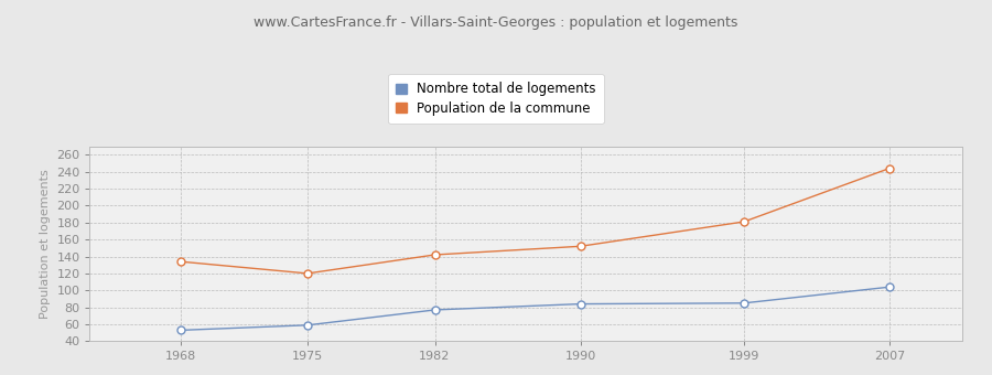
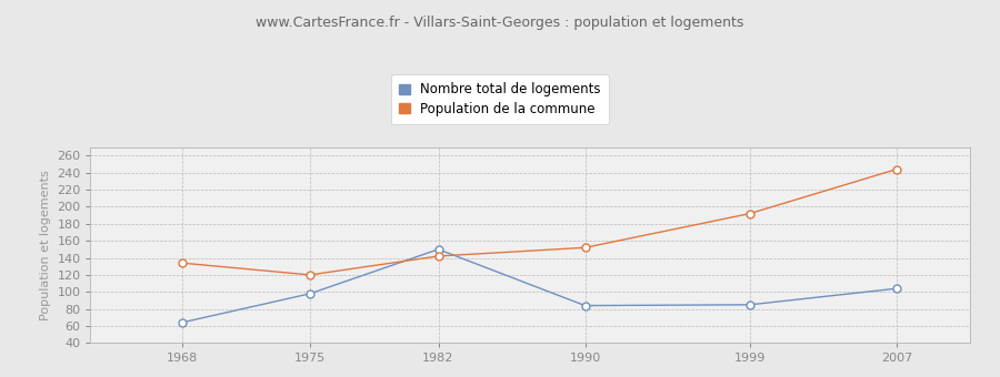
Nombre total de logements/1968: 53 -> 64
Nombre total de logements/1975: 59 -> 98
Nombre total de logements/1982: 77 -> 150
Population de la commune/1999: 181 -> 192
